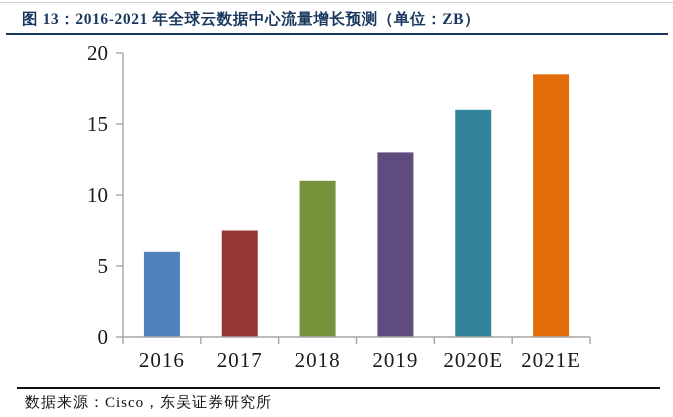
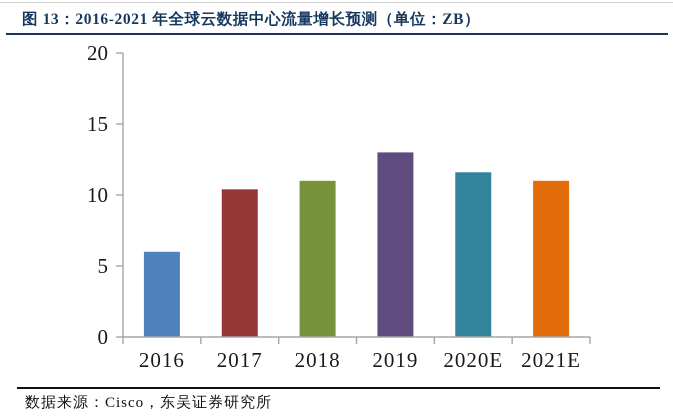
2017: 7.5 -> 10.4
2020E: 16.0 -> 11.6
2021E: 18.5 -> 11.0
